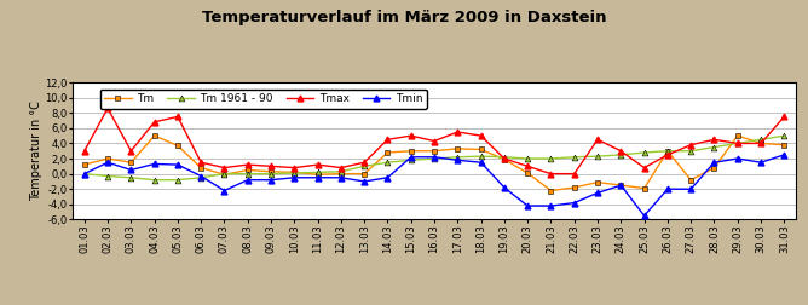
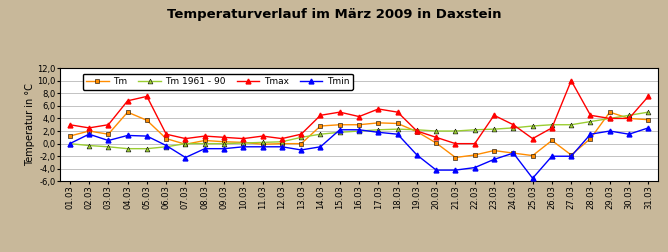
Tmax/02.03: 8,6 -> 2,5
Tm/26.03: 3,0 -> 0,5
Tm/27.03: -0,8 -> -1,8
Tmax/27.03: 3,8 -> 10,0
